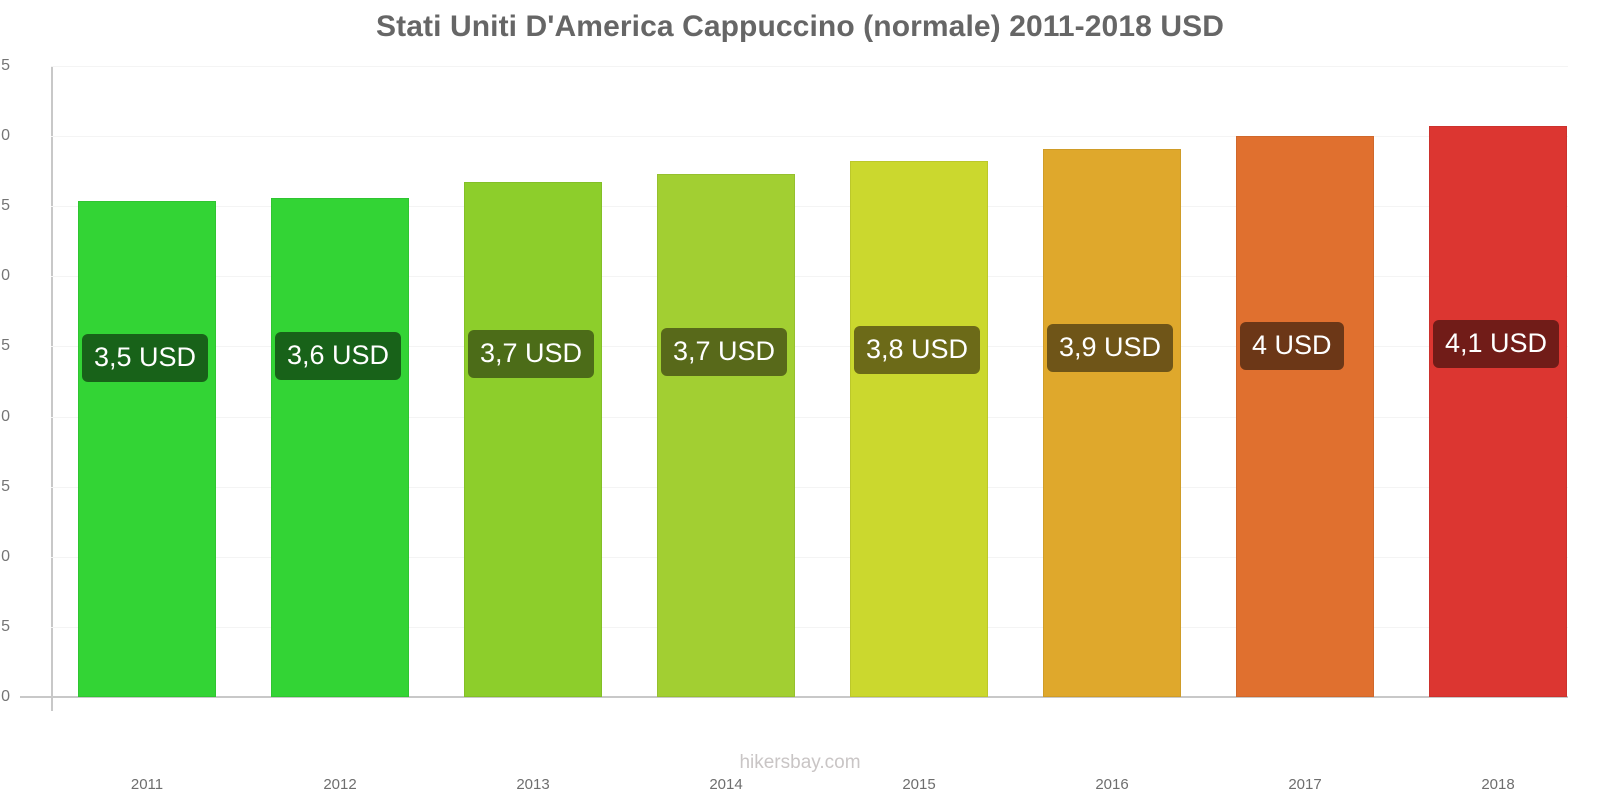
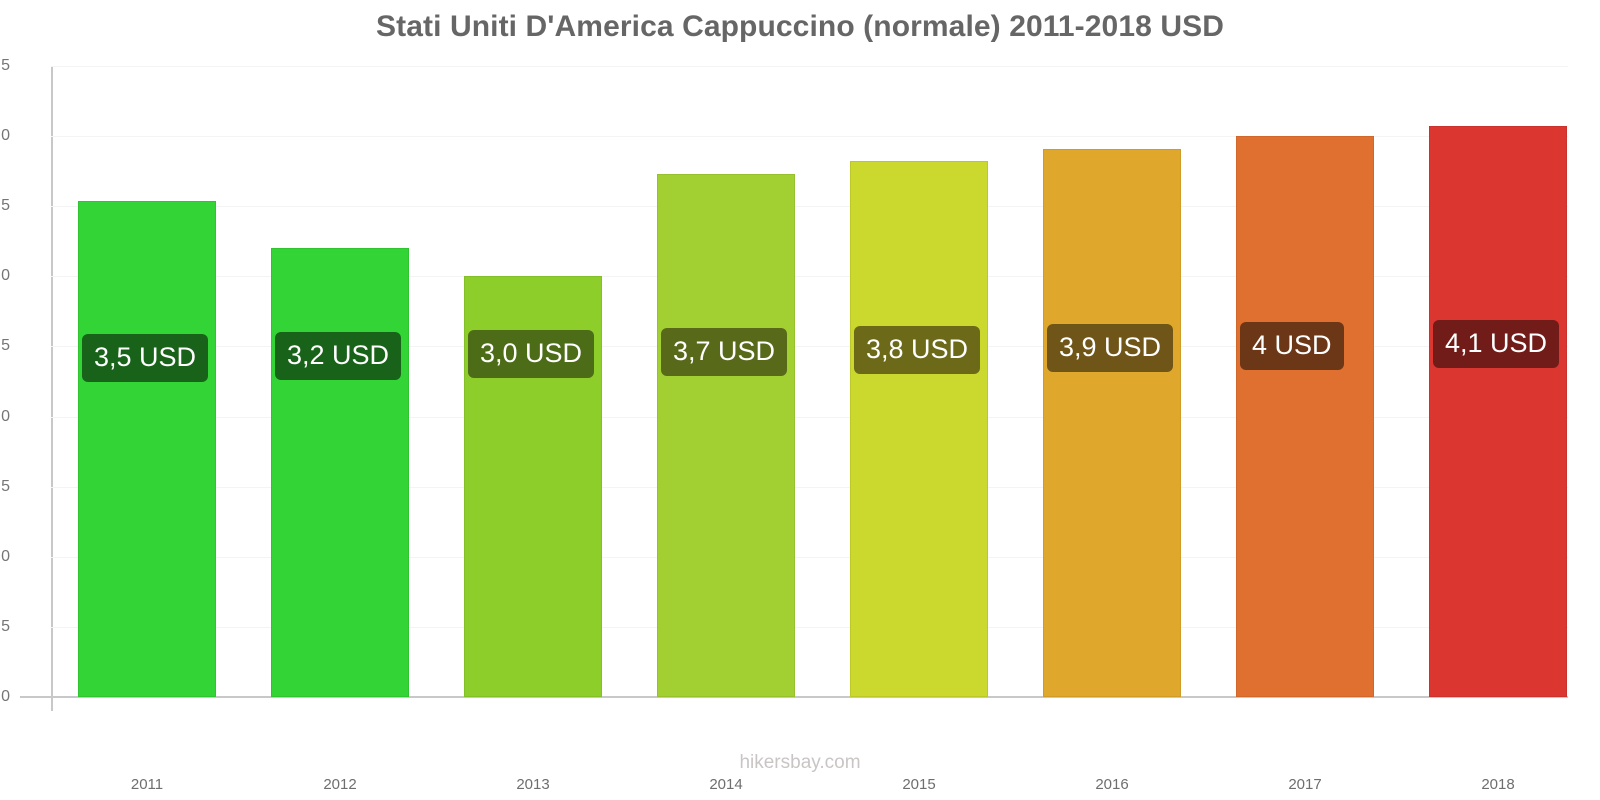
2012: 3,6 -> 3,2
2013: 3,7 -> 3,0
